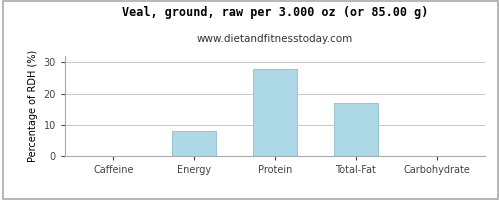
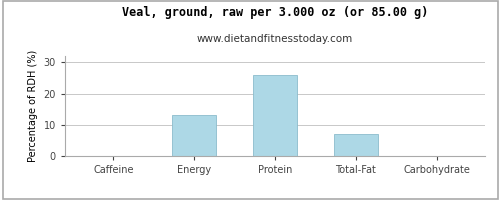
Energy: 8 -> 13
Protein: 28 -> 26
Total-Fat: 17 -> 7
